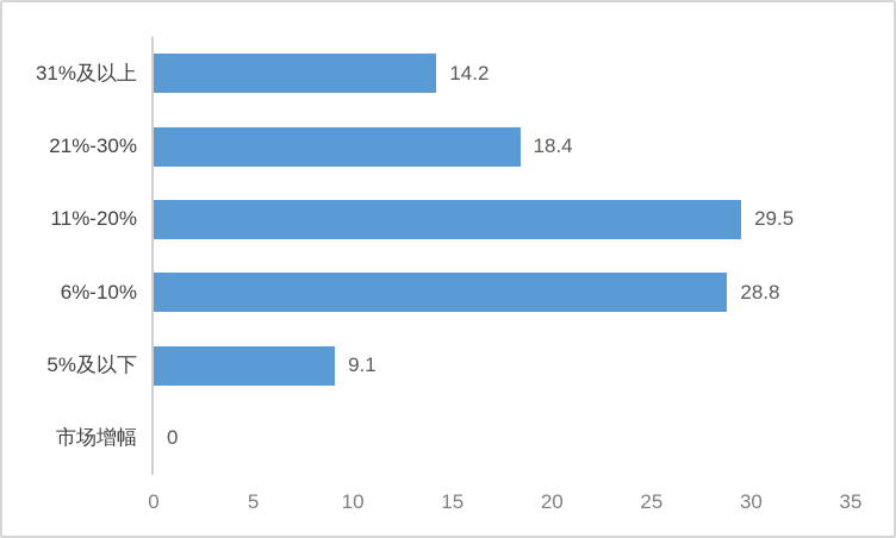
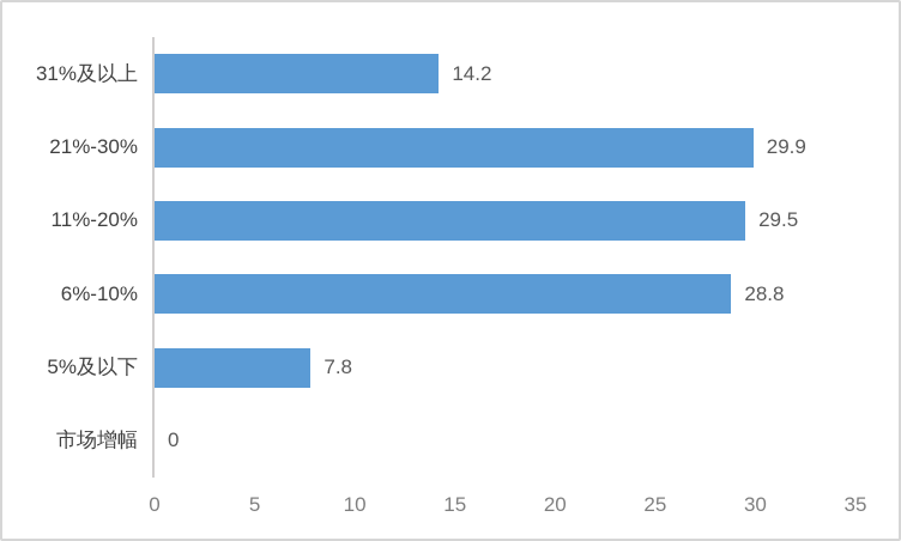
21%-30%: 18.4 -> 29.9
5%及以下: 9.1 -> 7.8
